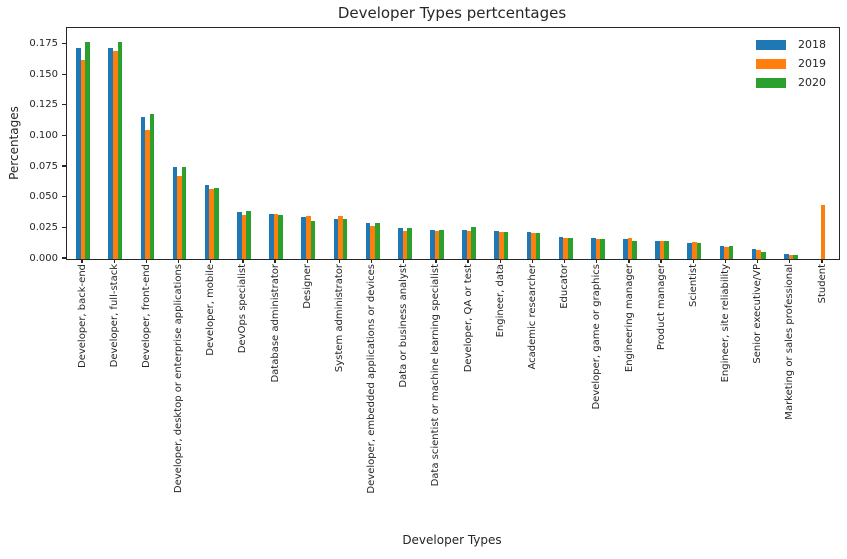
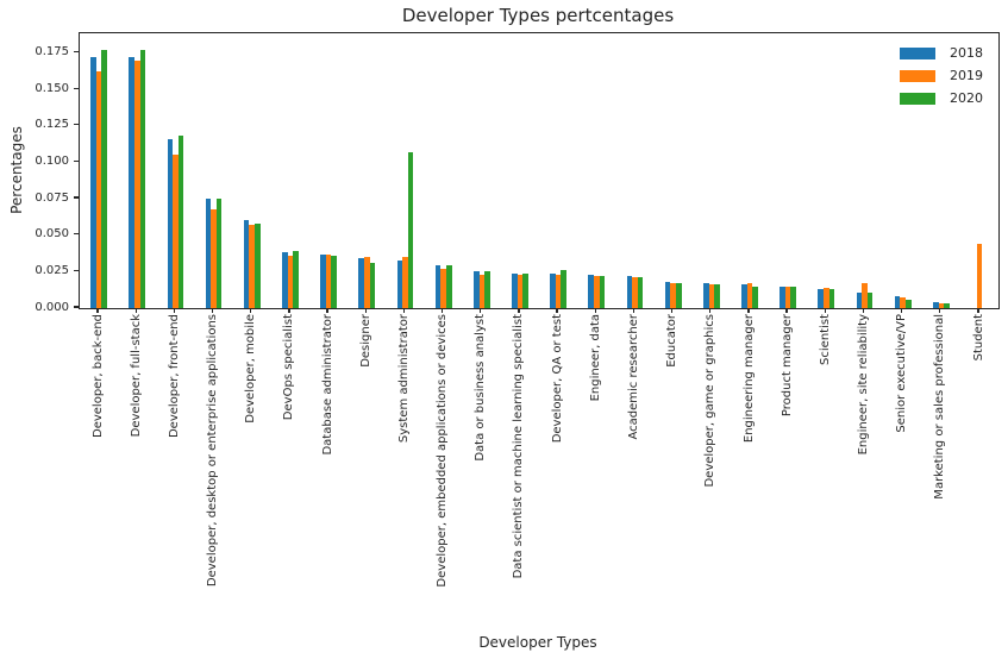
2020/System administrator: 0.033 -> 0.107
2019/Engineer, site reliability: 0.010 -> 0.017
